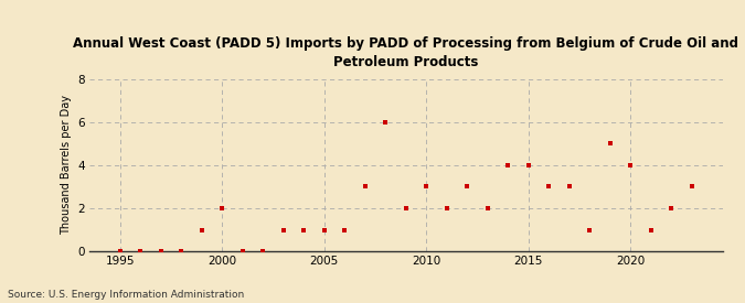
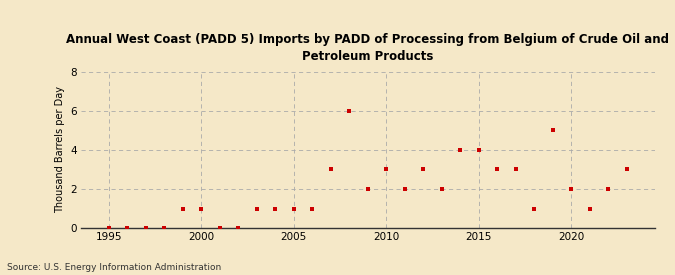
2000: 2 -> 1
2020: 4 -> 2
